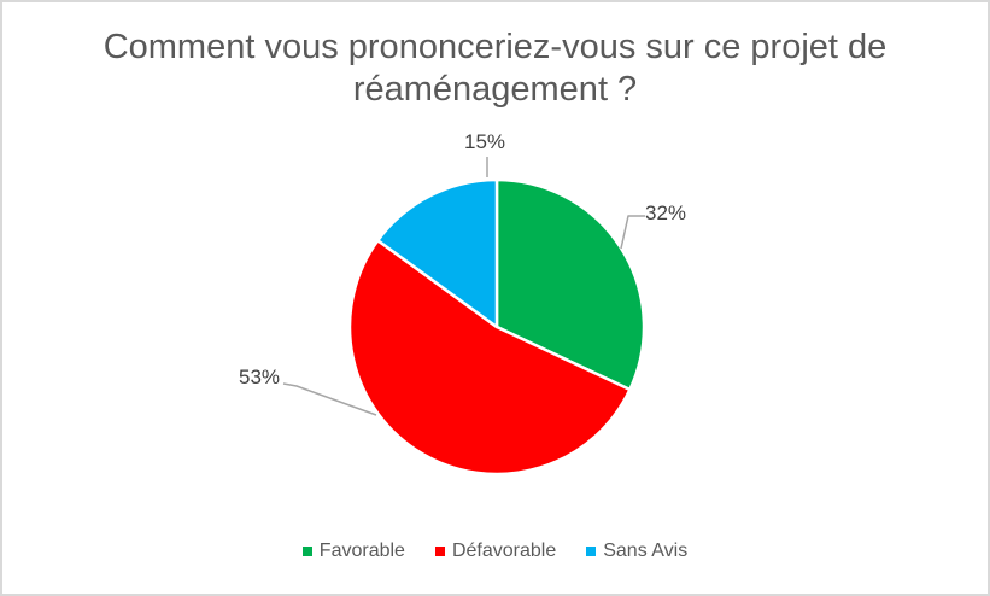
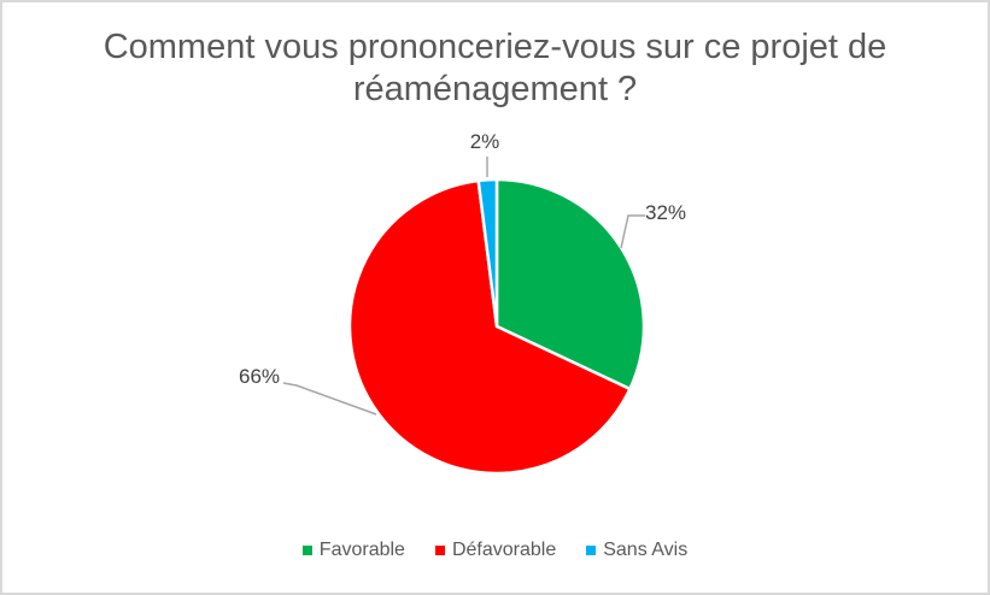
Défavorable: 53% -> 66%
Sans Avis: 15% -> 2%
